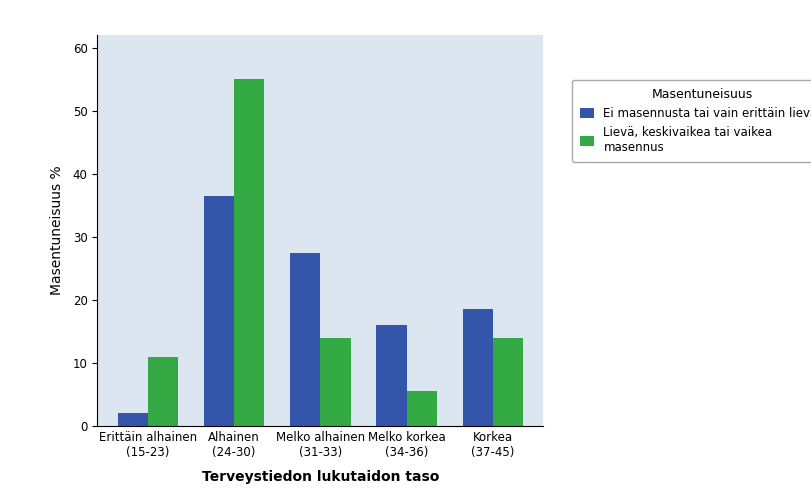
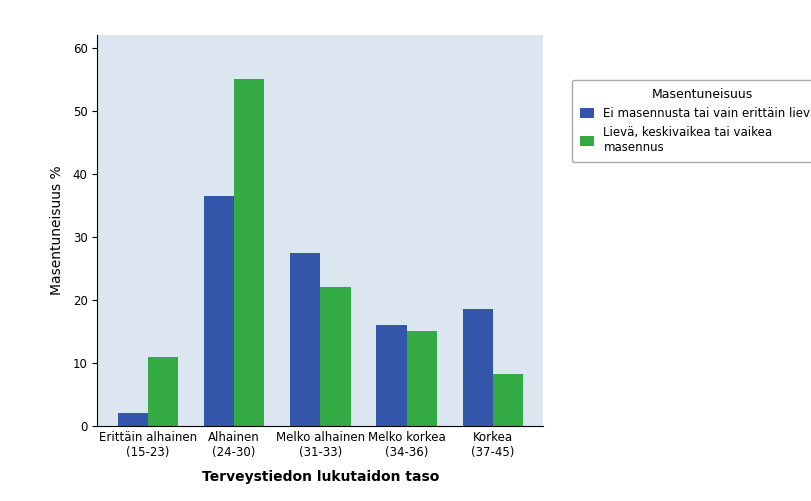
Lievä, keskivaikea tai vaikea masennus/Melko alhainen (31-33): 14.0 -> 22.0
Lievä, keskivaikea tai vaikea masennus/Melko korkea (34-36): 5.5 -> 15.0
Lievä, keskivaikea tai vaikea masennus/Korkea (37-45): 14.0 -> 8.2
